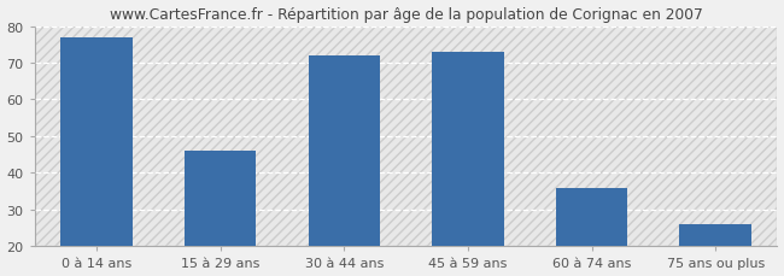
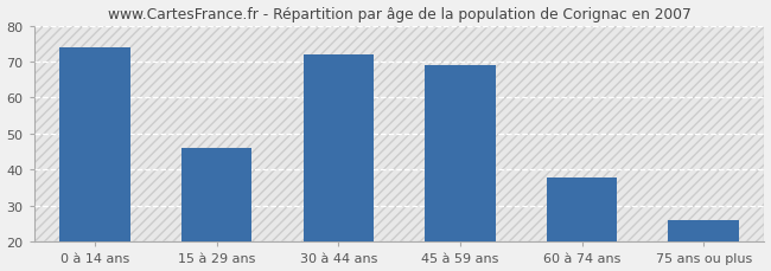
0 à 14 ans: 77 -> 74
45 à 59 ans: 73 -> 69
60 à 74 ans: 36 -> 38
